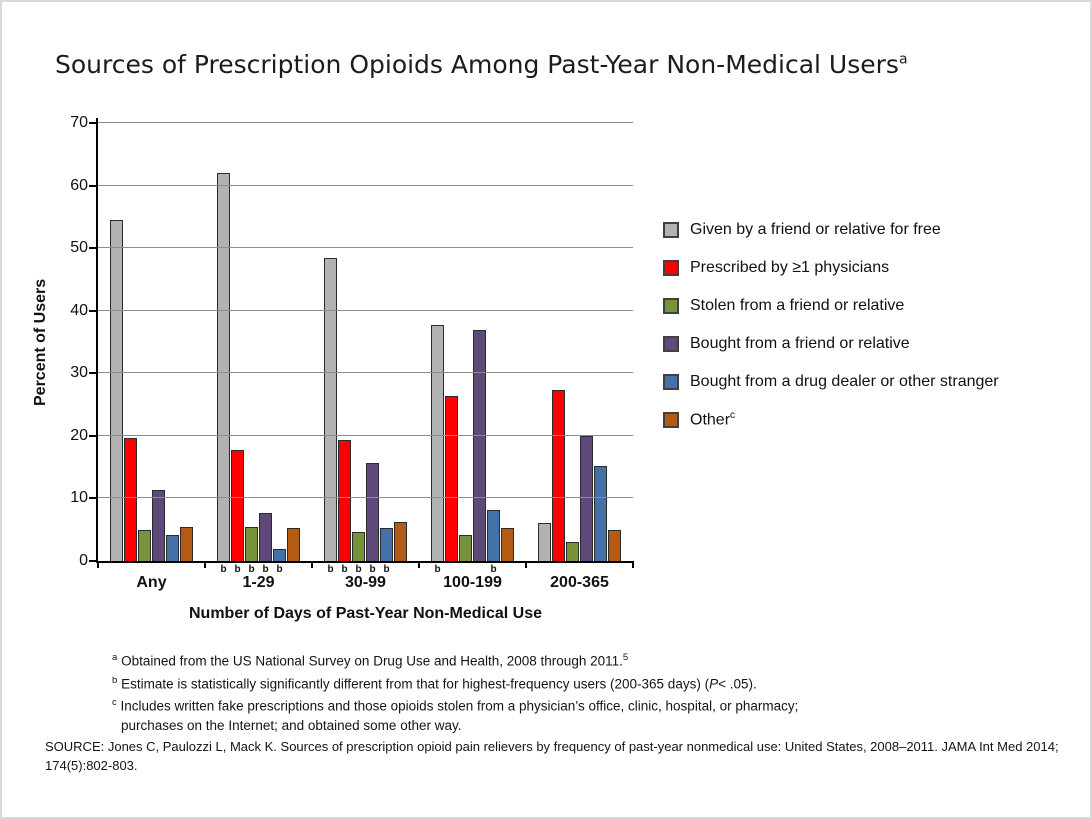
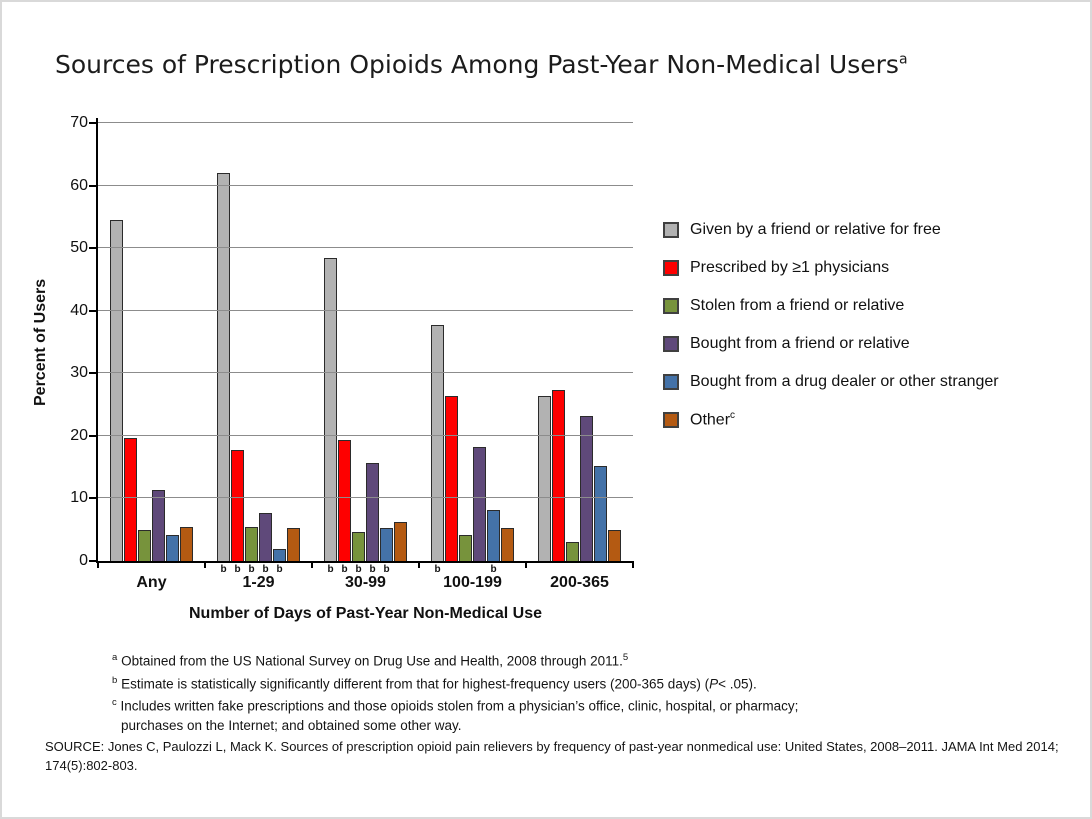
Bought from a friend or relative/100-199: 37 -> 18
Given by a friend or relative for free/200-365: 6 -> 26
Bought from a friend or relative/200-365: 20 -> 23
